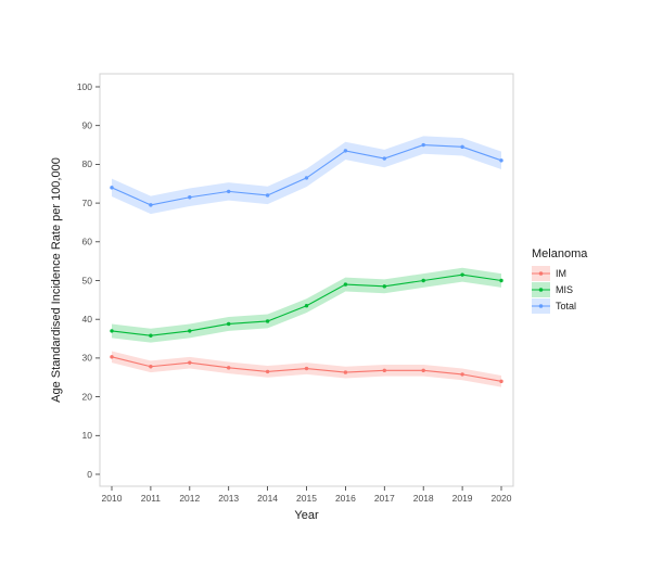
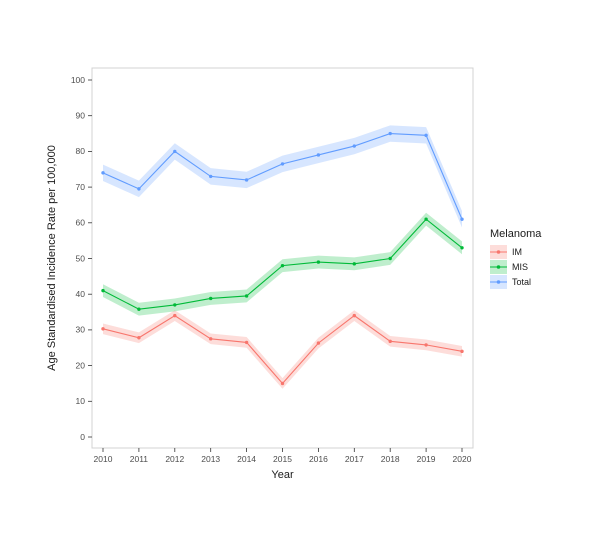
MIS/2010: 37 -> 41
IM/2012: 29 -> 34
Total/2012: 72 -> 80
IM/2015: 27 -> 15
MIS/2015: 44 -> 48
Total/2016: 84 -> 79
IM/2017: 27 -> 34
MIS/2019: 52 -> 61
MIS/2020: 50 -> 53
Total/2020: 81 -> 61
